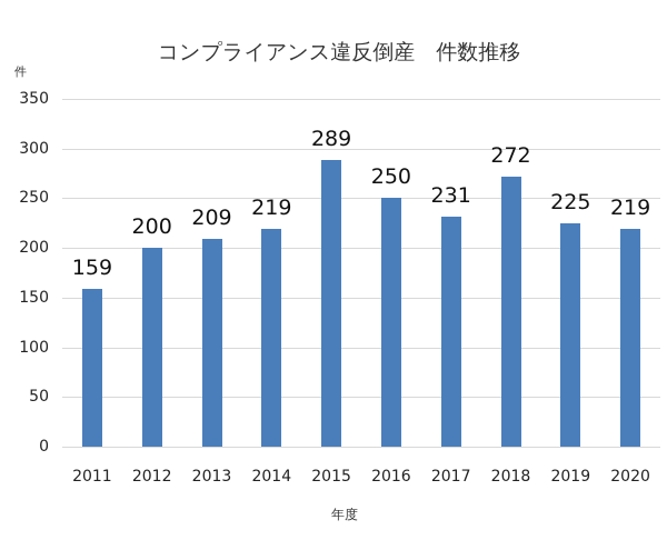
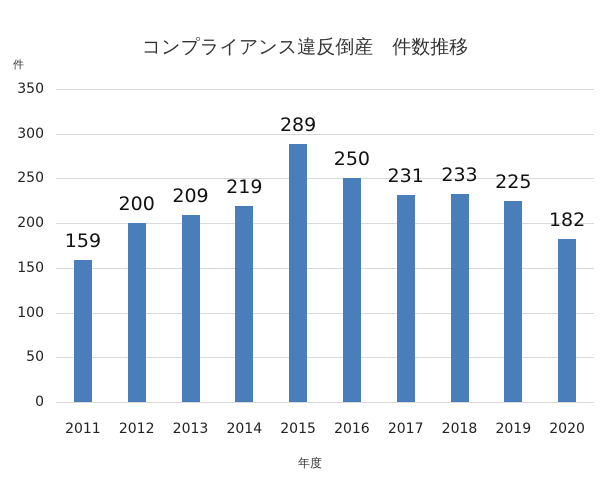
2018: 272 -> 233
2020: 219 -> 182
